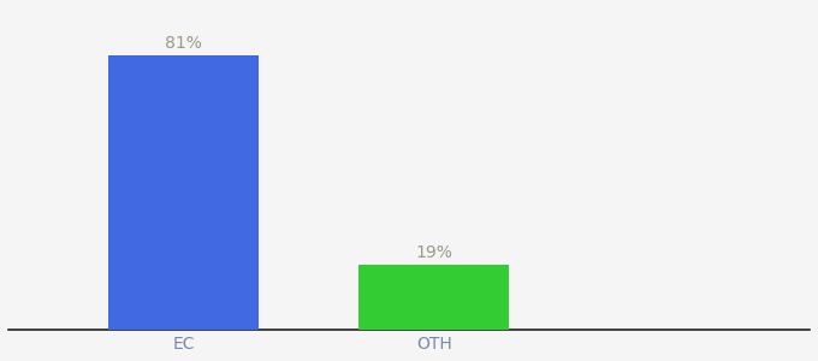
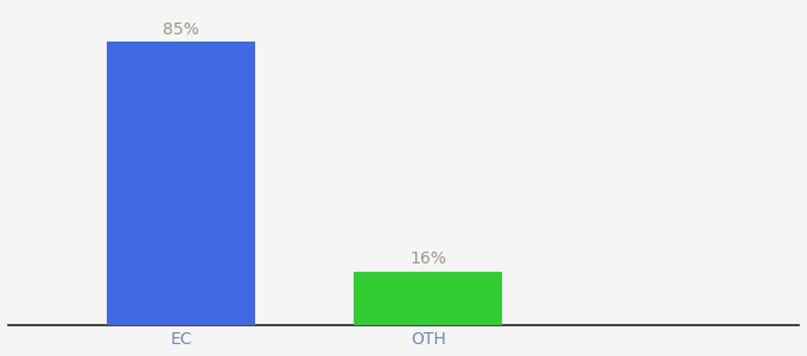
EC: 81% -> 85%
OTH: 19% -> 16%
